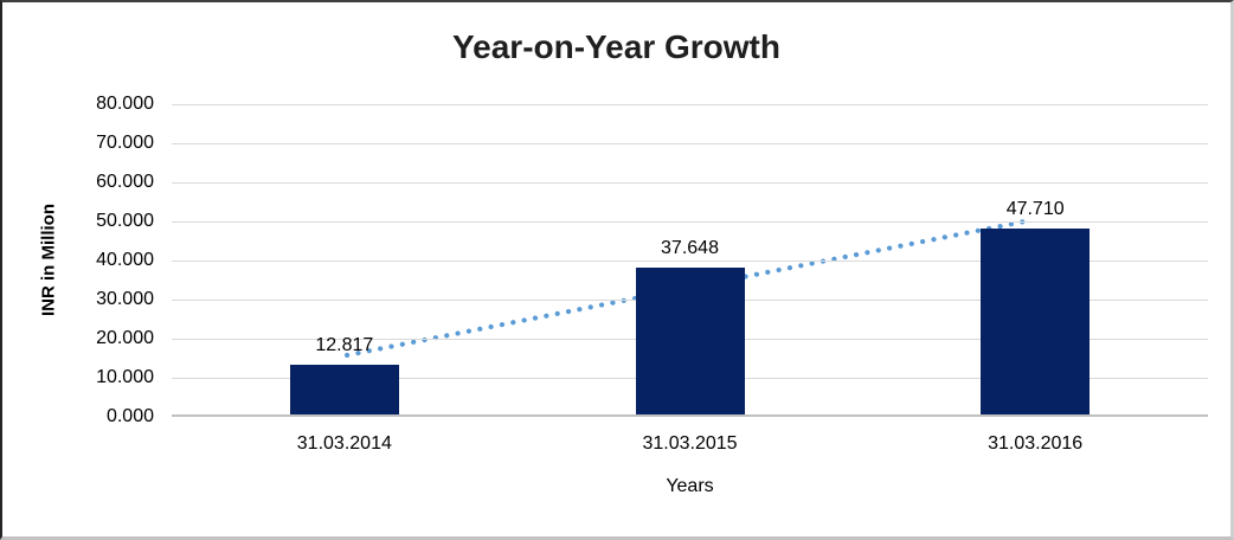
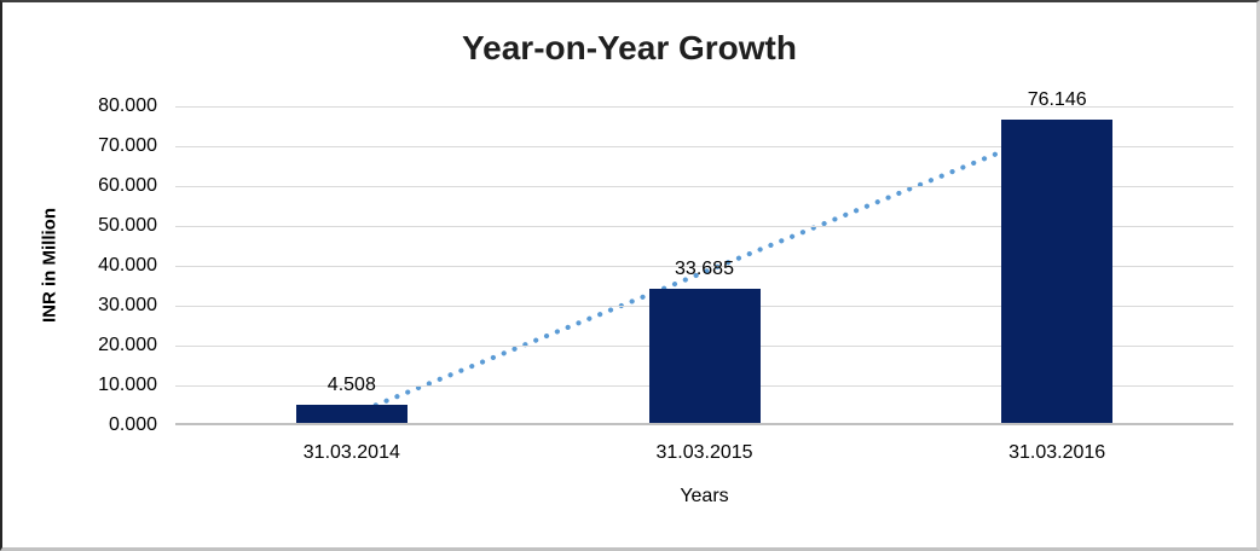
31.03.2014: 12.817 -> 4.508
31.03.2015: 37.648 -> 33.685
31.03.2016: 47.710 -> 76.146
